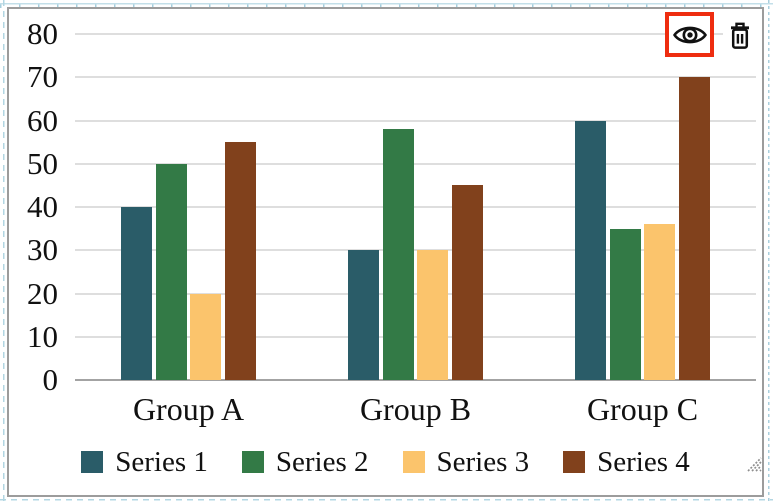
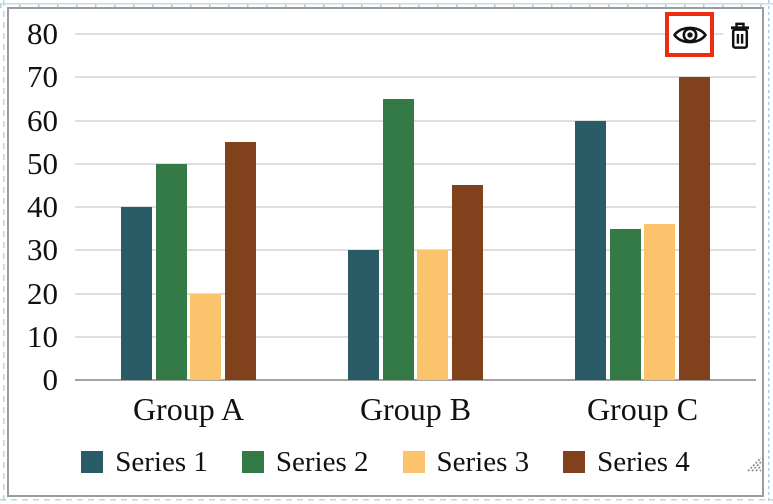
Series 2/Group B: 58 -> 65
